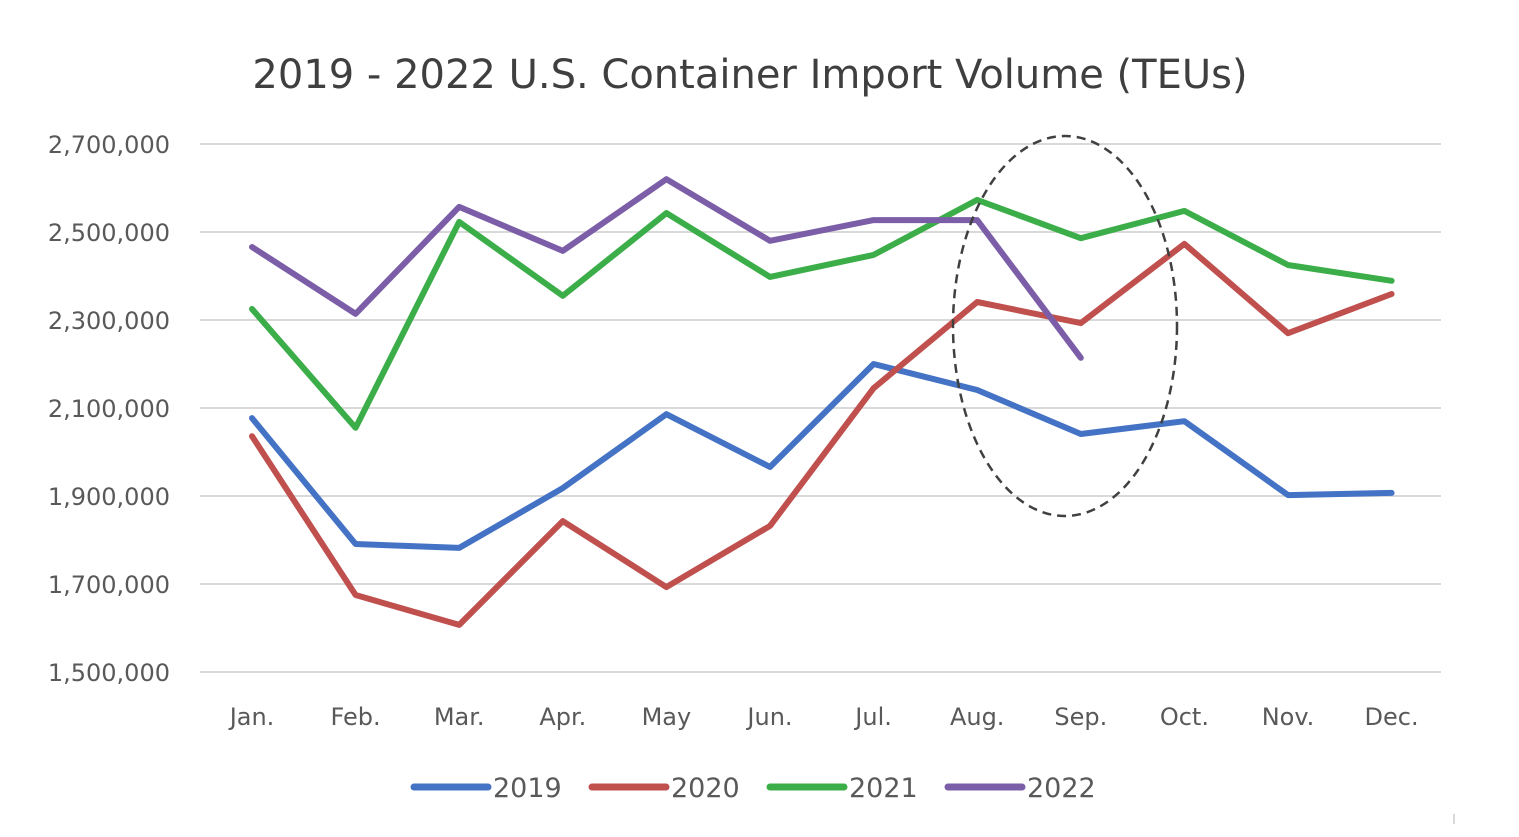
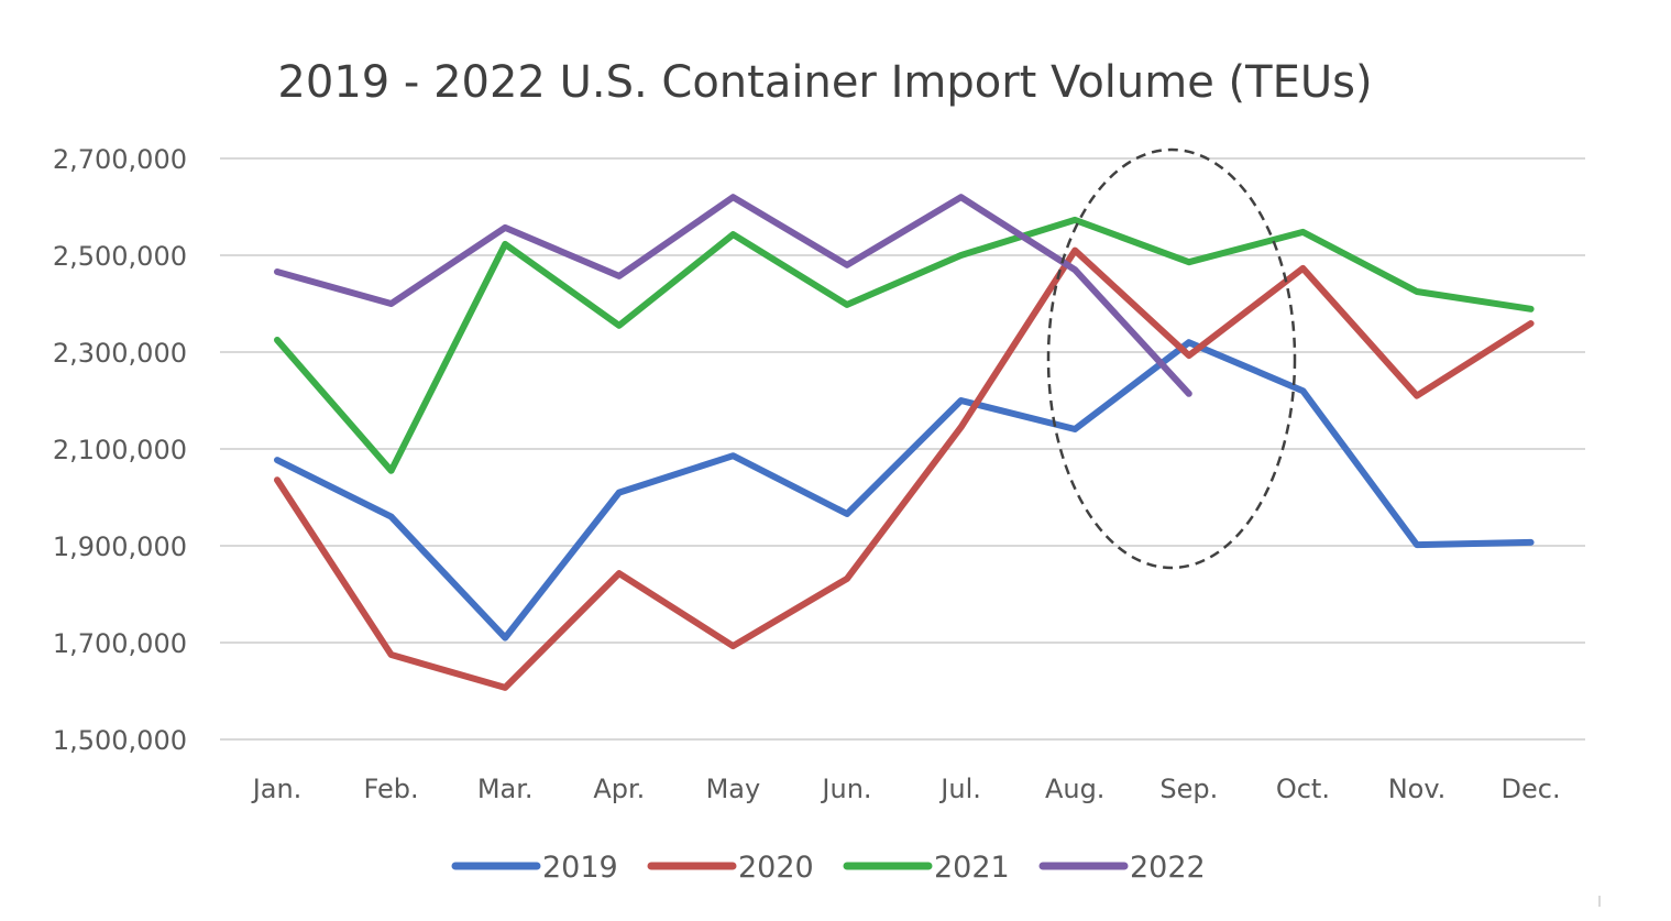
2019/Feb.: 1790000 -> 1960000
2022/Feb.: 2310000 -> 2400000
2019/Mar.: 1780000 -> 1710000
2019/Apr.: 1920000 -> 2010000
2021/Jul.: 2450000 -> 2500000
2022/Jul.: 2530000 -> 2620000
2020/Aug.: 2340000 -> 2510000
2022/Aug.: 2530000 -> 2470000
2019/Sep.: 2040000 -> 2320000
2019/Oct.: 2070000 -> 2220000
2020/Nov.: 2270000 -> 2210000
